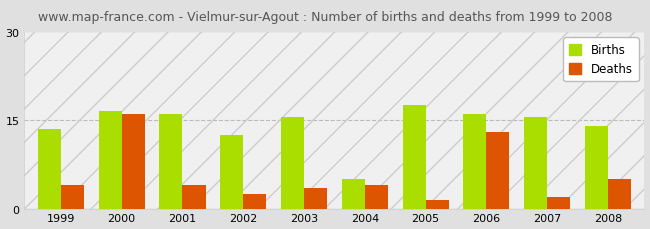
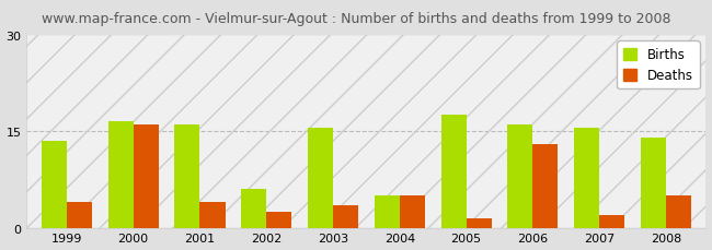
Births/2002: 12.5 -> 6.0
Deaths/2004: 4.0 -> 5.0
